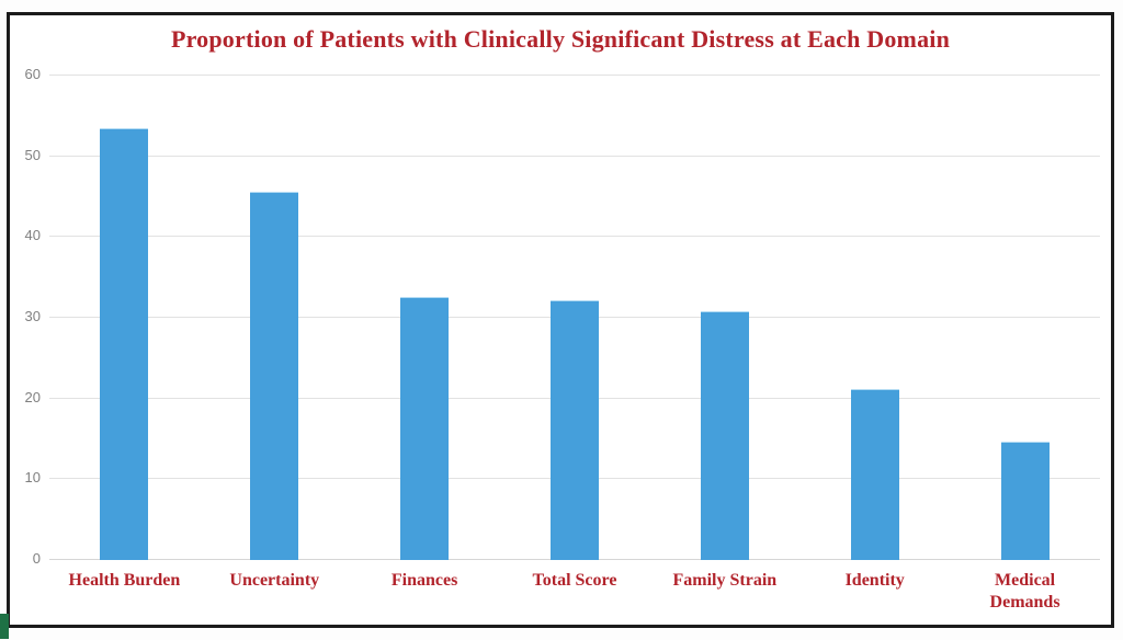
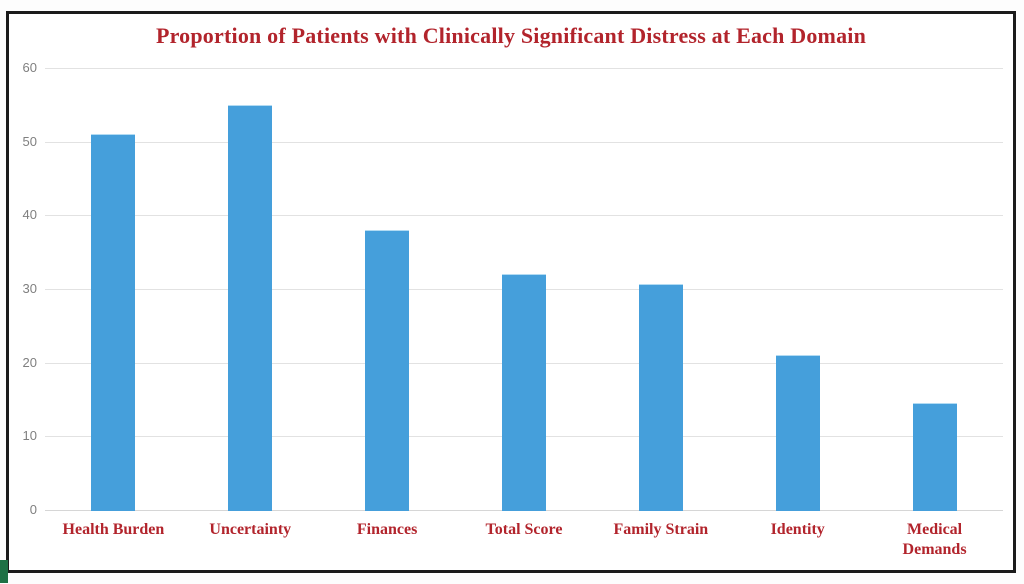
Health Burden: 53 -> 51
Uncertainty: 46 -> 55
Finances: 32 -> 38
